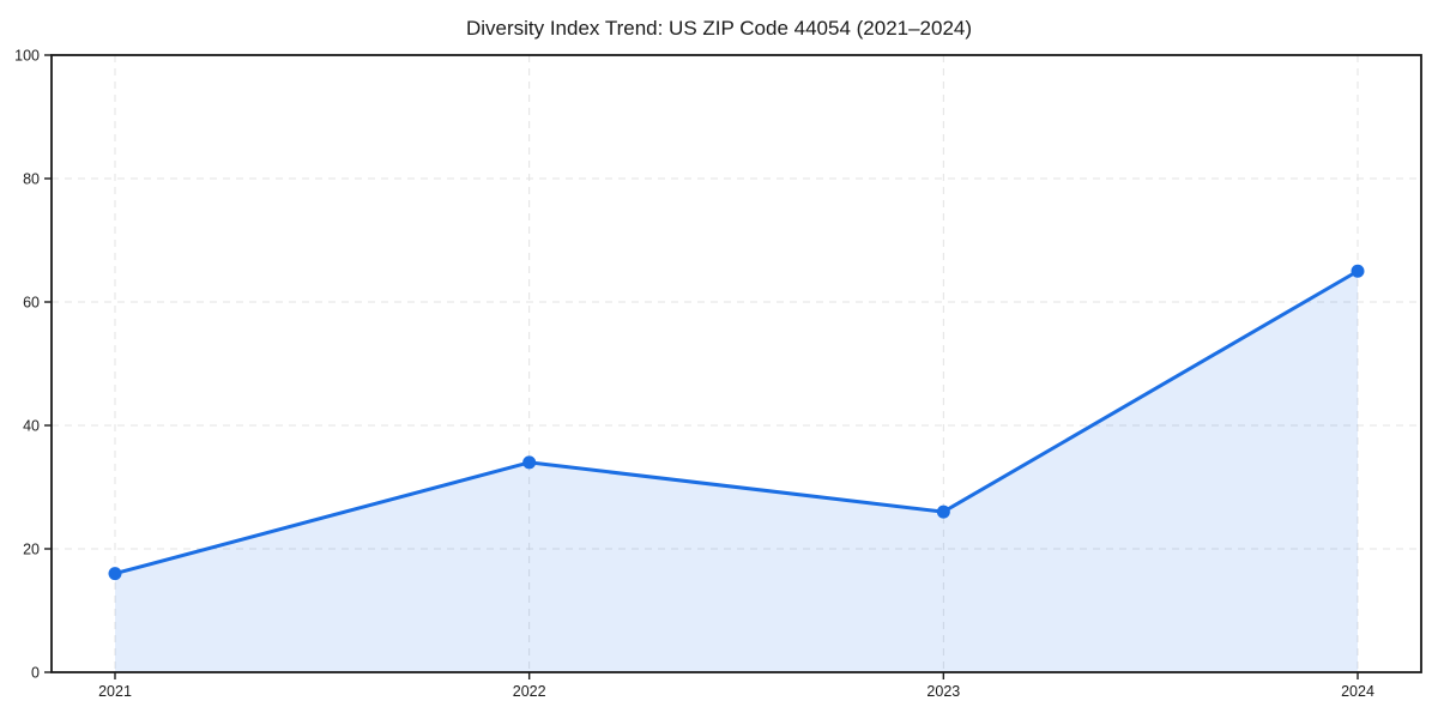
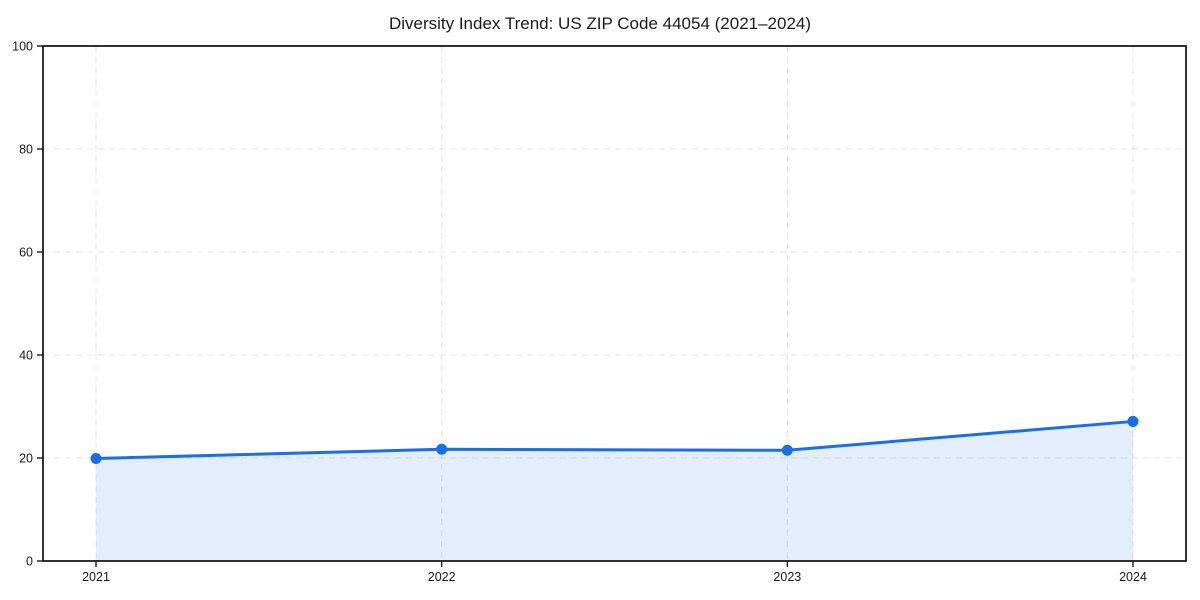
2021: 16 -> 20
2022: 34 -> 22
2023: 26 -> 22
2024: 65 -> 27
